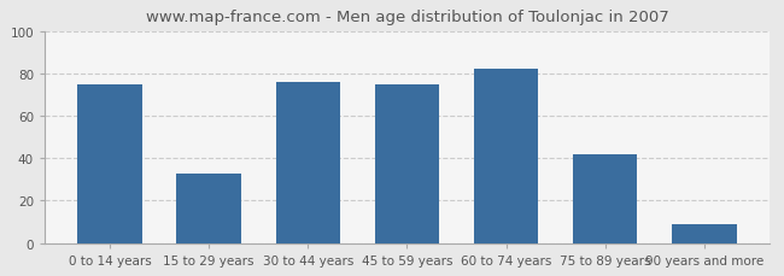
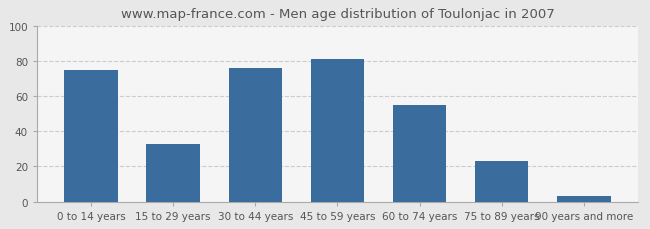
45 to 59 years: 75 -> 81
60 to 74 years: 82 -> 55
75 to 89 years: 42 -> 23
90 years and more: 9 -> 3
